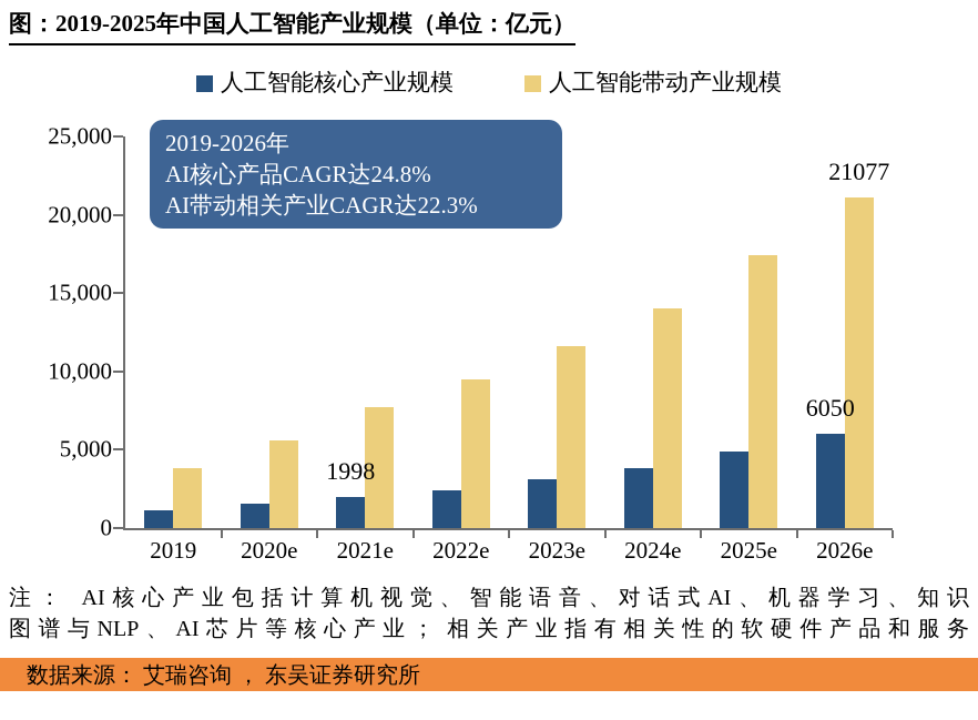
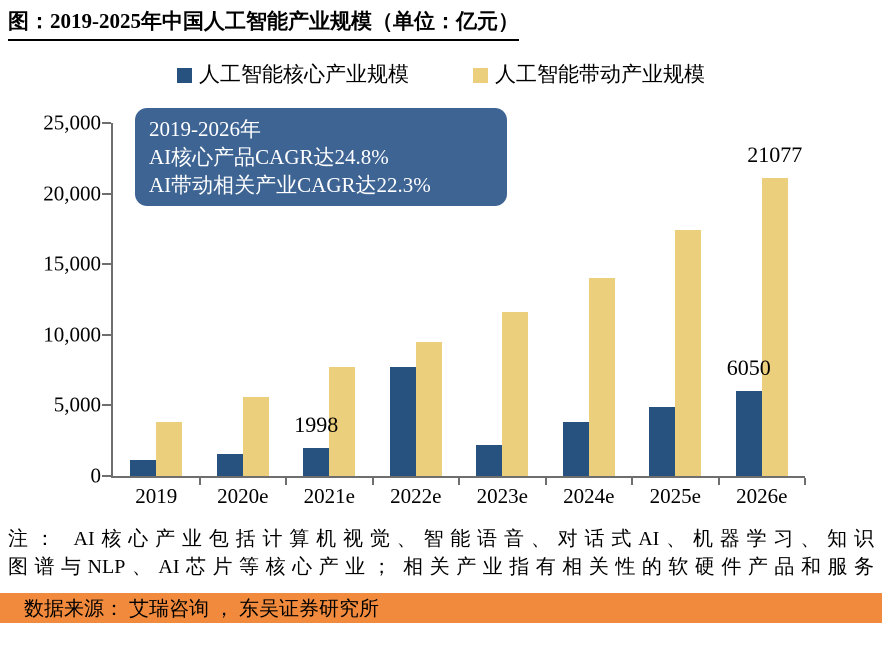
人工智能核心产业规模/2022e: 2400 -> 7700
人工智能核心产业规模/2023e: 3100 -> 2200
